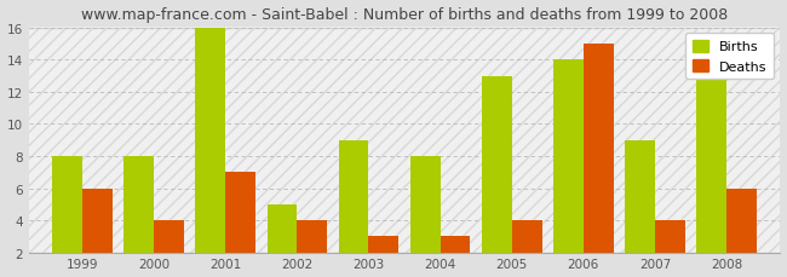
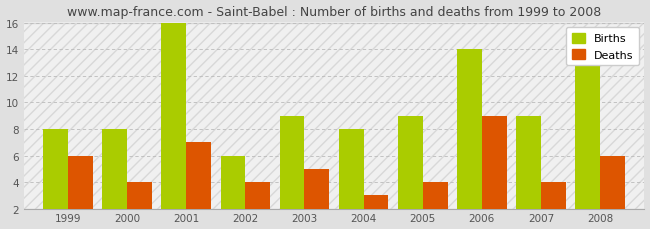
Births/2002: 5 -> 6
Deaths/2003: 3 -> 5
Births/2005: 13 -> 9
Deaths/2006: 15 -> 9
